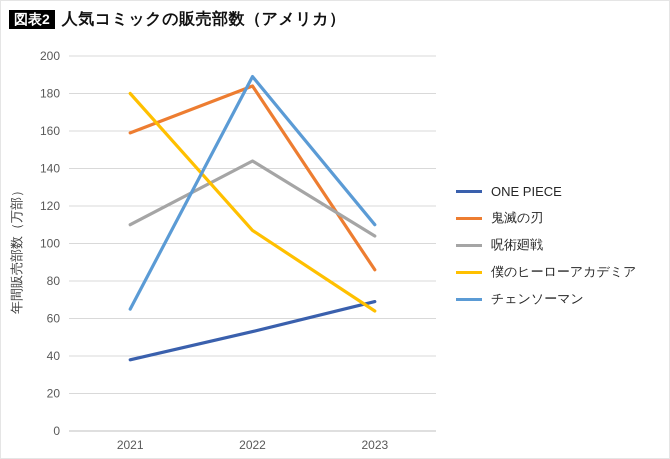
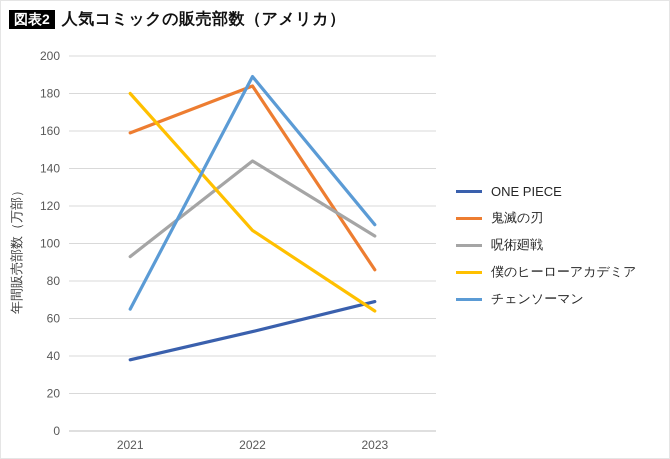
呪術廻戦/2021: 110 -> 93
